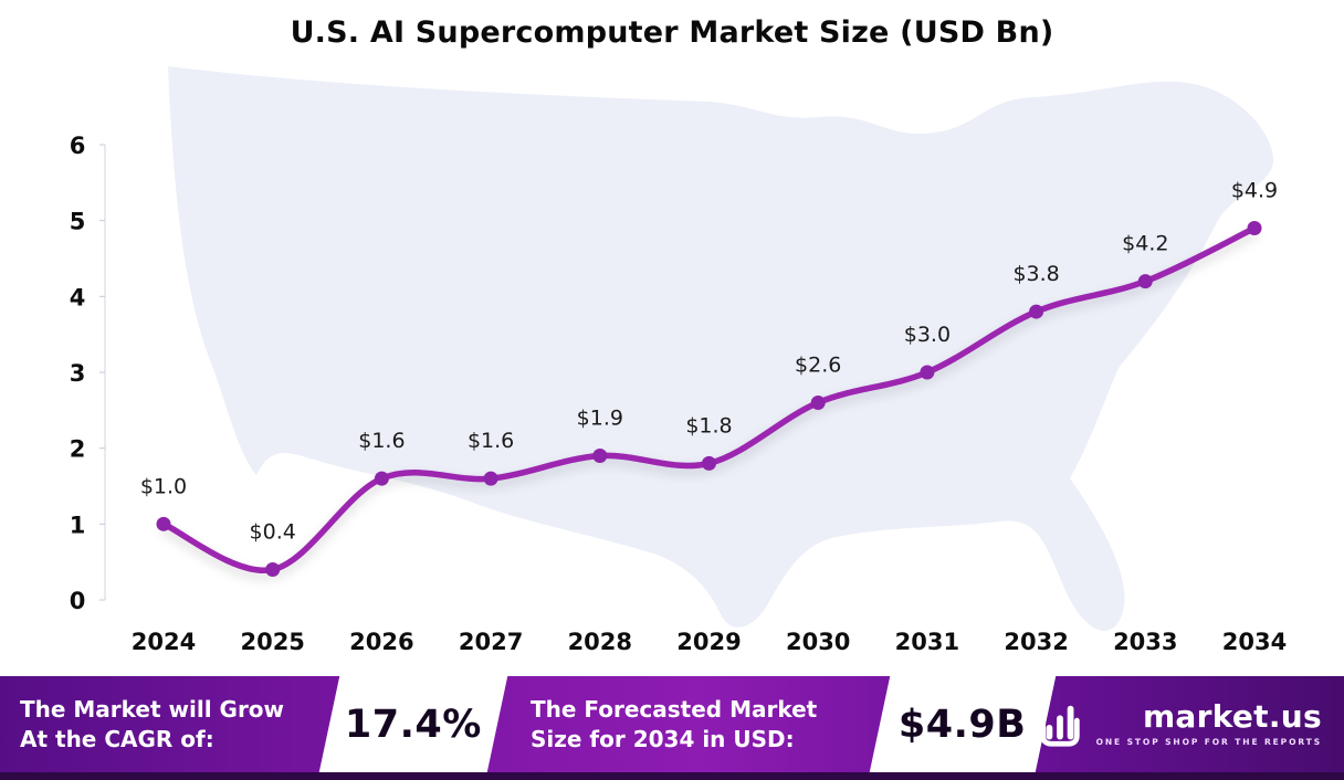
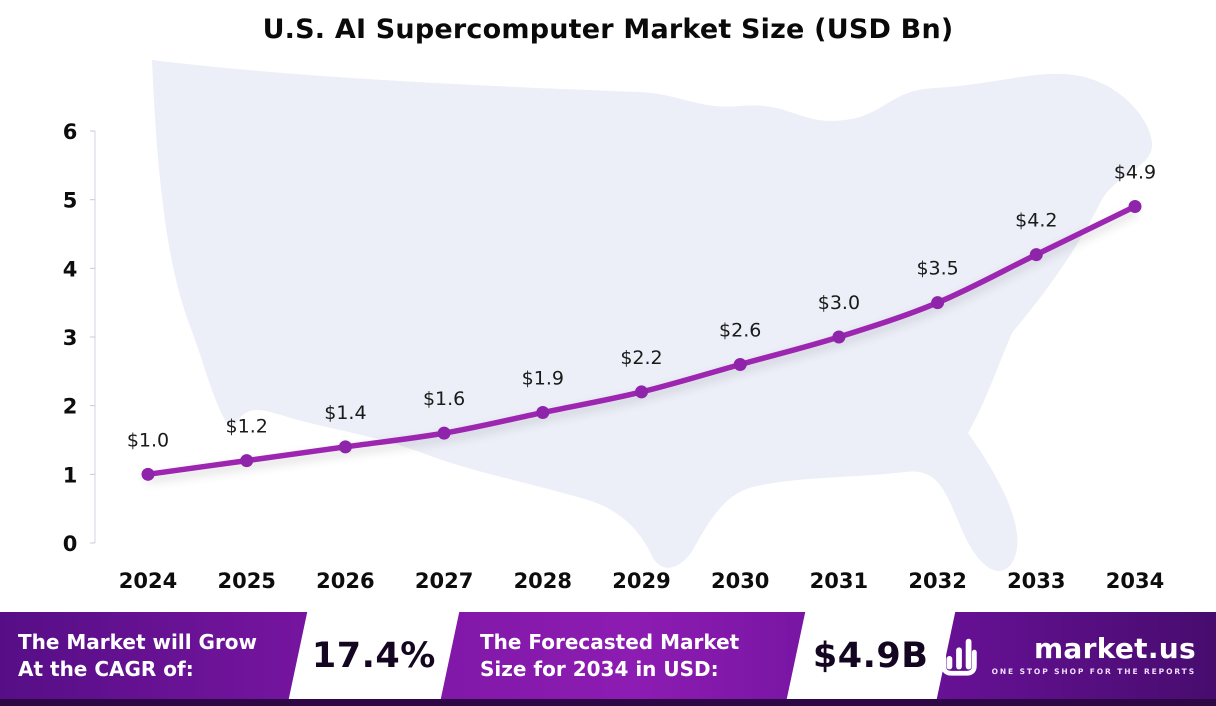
2025: $0.4 -> $1.2
2026: $1.6 -> $1.4
2029: $1.8 -> $2.2
2032: $3.8 -> $3.5
